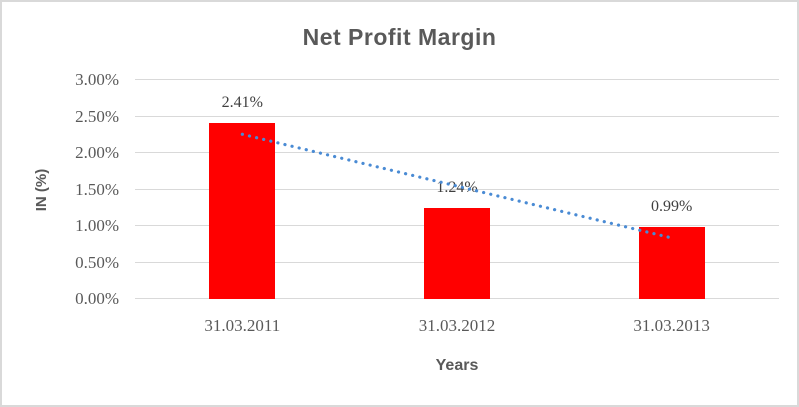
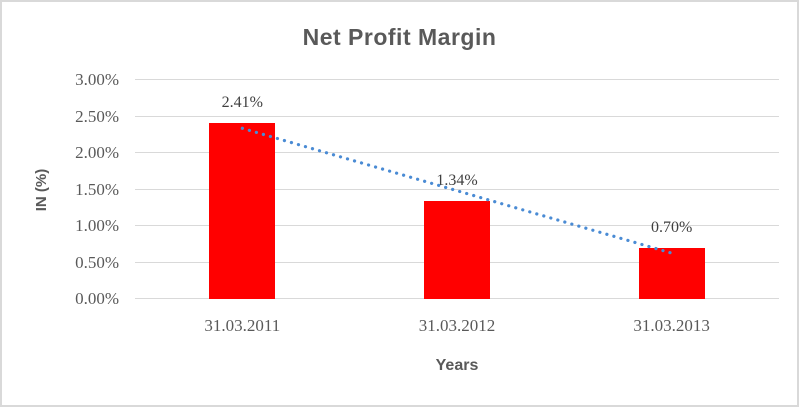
31.03.2012: 1.24% -> 1.34%
31.03.2013: 0.99% -> 0.70%
